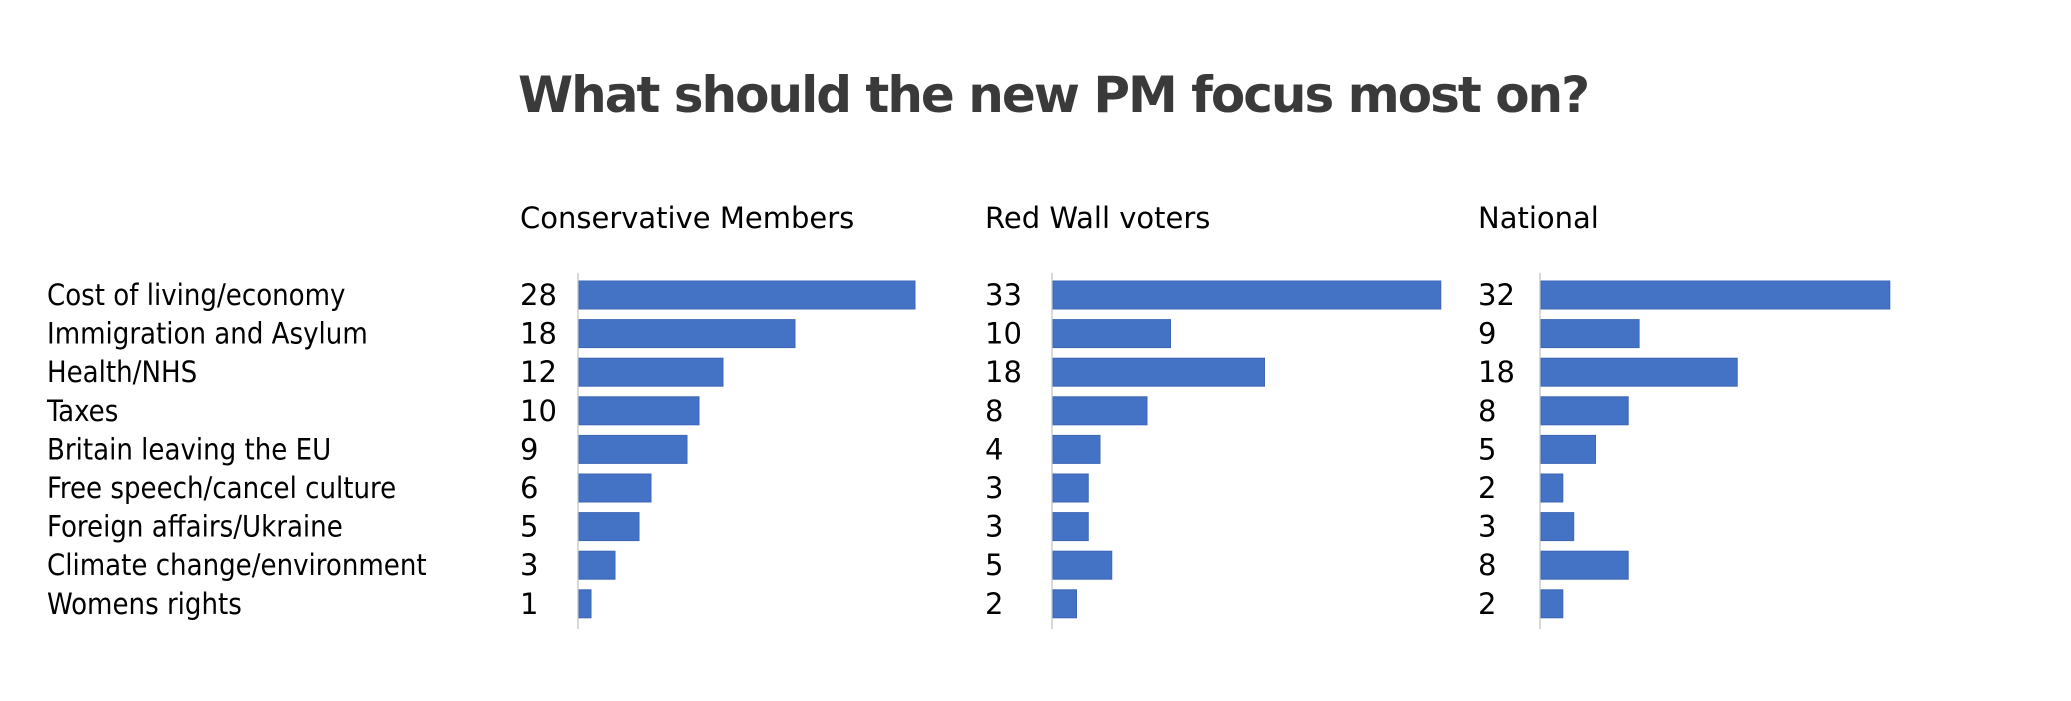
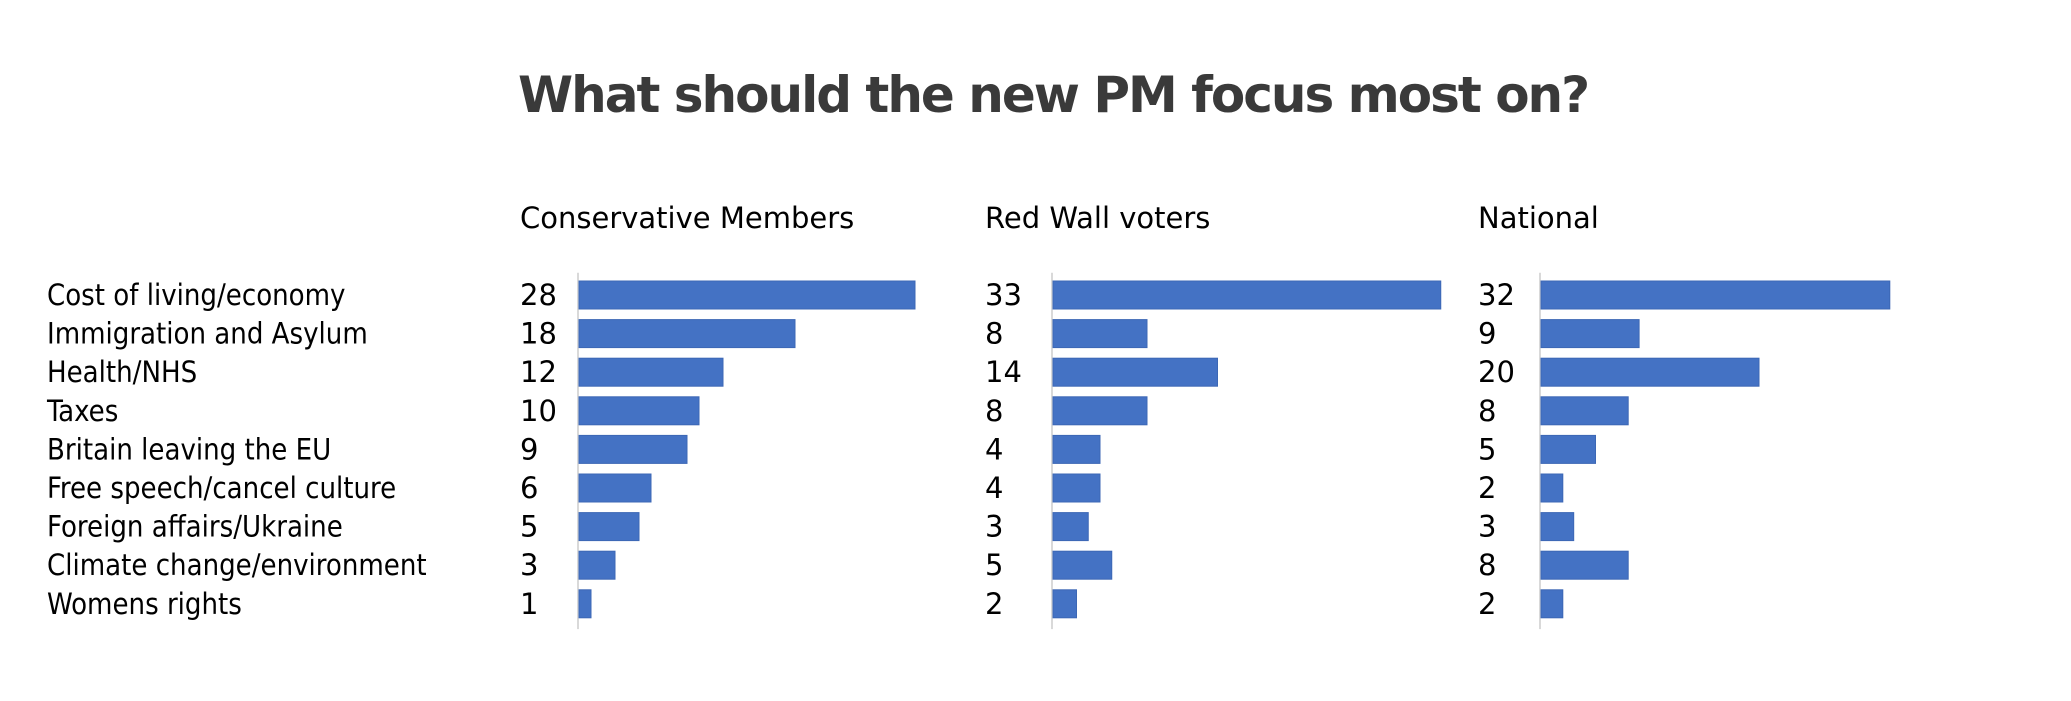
Red Wall voters/Immigration and Asylum: 10 -> 8
Red Wall voters/Health/NHS: 18 -> 14
National/Health/NHS: 18 -> 20
Red Wall voters/Free speech/cancel culture: 3 -> 4
